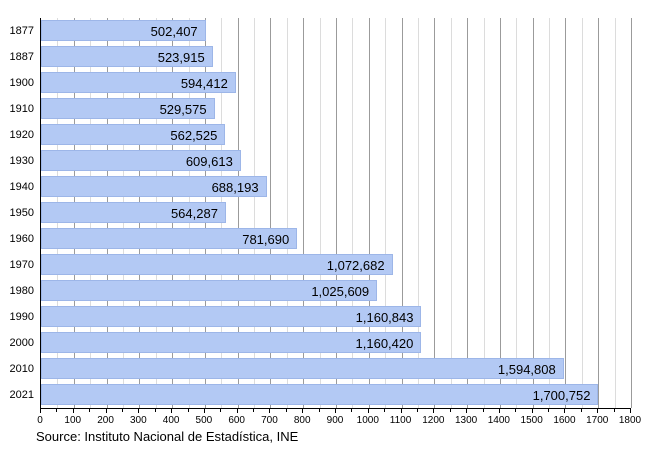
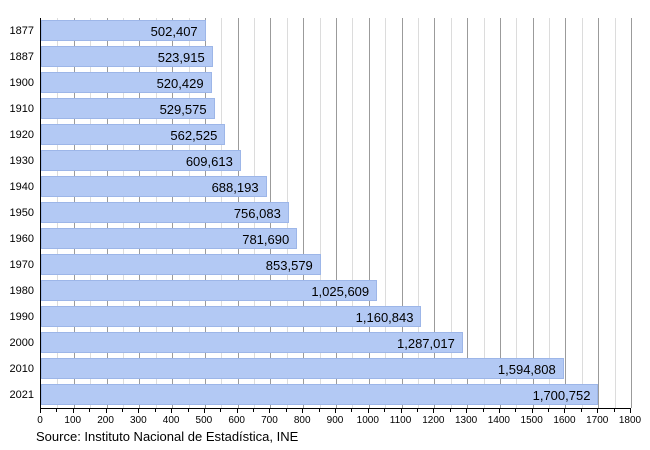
1900: 594,412 -> 520,429
1950: 564,287 -> 756,083
1970: 1,072,682 -> 853,579
2000: 1,160,420 -> 1,287,017
